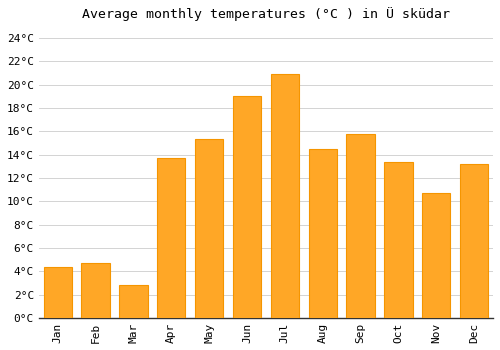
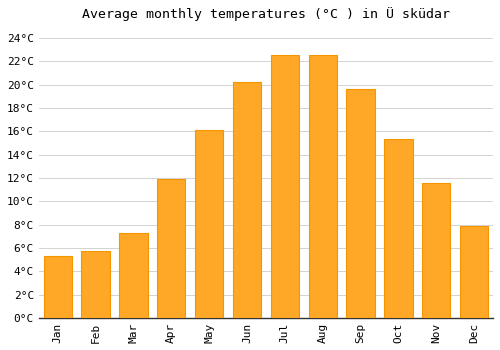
Jan: 4.4°C -> 5.3°C
Feb: 4.7°C -> 5.7°C
Mar: 2.8°C -> 7.3°C
Apr: 13.7°C -> 11.9°C
May: 15.3°C -> 16.1°C
Jun: 19.0°C -> 20.2°C
Jul: 20.9°C -> 22.5°C
Aug: 14.5°C -> 22.5°C
Sep: 15.8°C -> 19.6°C
Oct: 13.4°C -> 15.3°C
Nov: 10.7°C -> 11.6°C
Dec: 13.2°C -> 7.9°C
